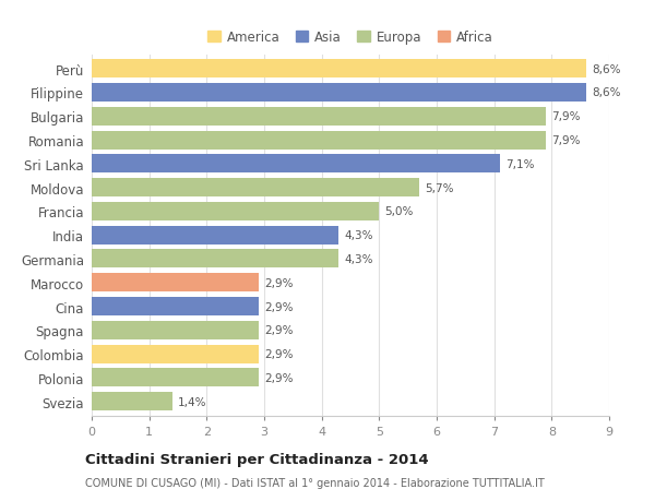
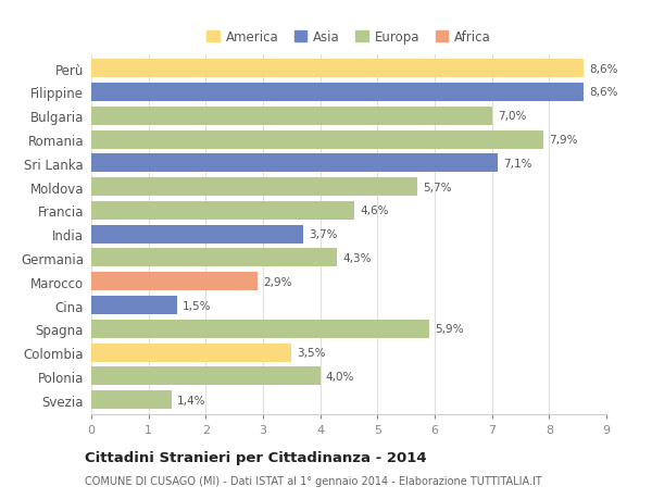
Bulgaria: 7,9% -> 7,0%
Francia: 5,0% -> 4,6%
India: 4,3% -> 3,7%
Cina: 2,9% -> 1,5%
Spagna: 2,9% -> 5,9%
Colombia: 2,9% -> 3,5%
Polonia: 2,9% -> 4,0%
